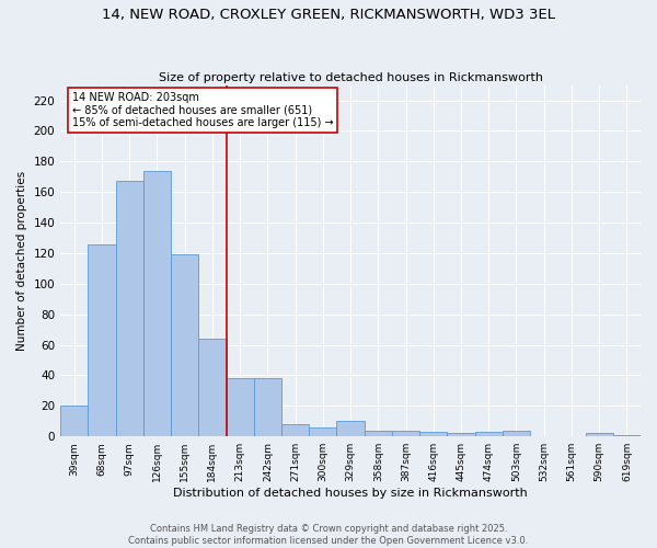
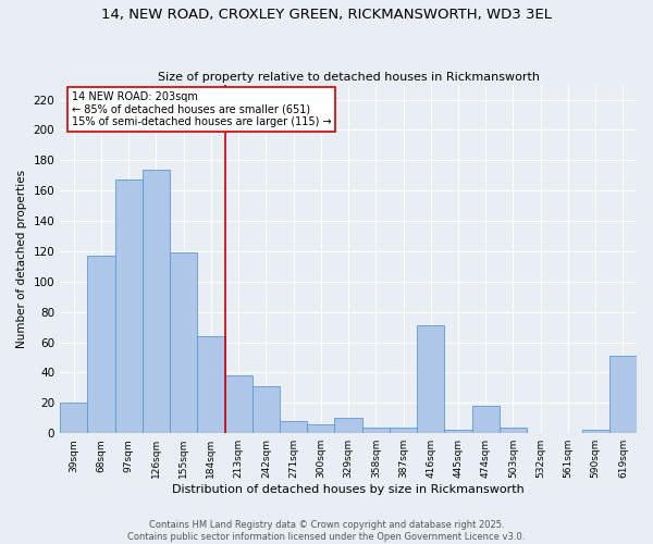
68sqm: 126 -> 117
242sqm: 38 -> 31
416sqm: 3 -> 71
474sqm: 3 -> 18
619sqm: 1 -> 51
